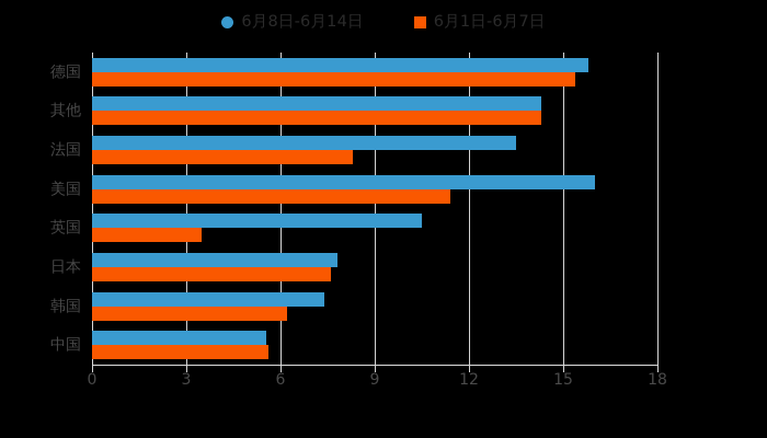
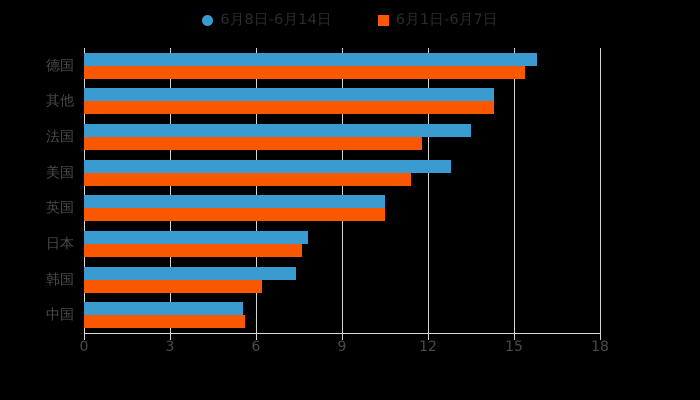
6月1日-6月7日/法国: 8.3 -> 11.8
6月8日-6月14日/美国: 16.0 -> 12.8
6月1日-6月7日/英国: 3.5 -> 10.5
